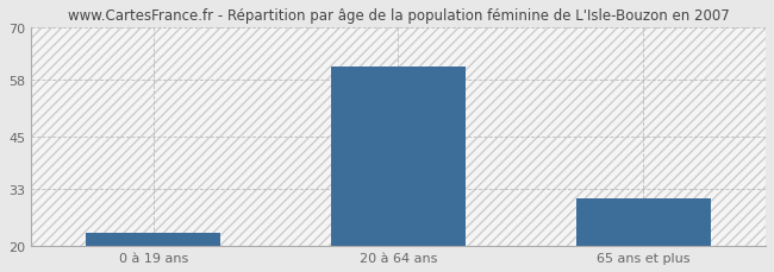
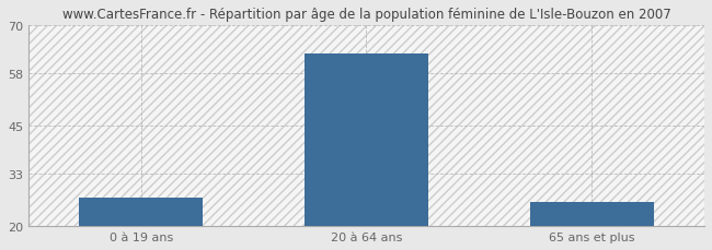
0 à 19 ans: 23 -> 27
20 à 64 ans: 61 -> 63
65 ans et plus: 31 -> 26
